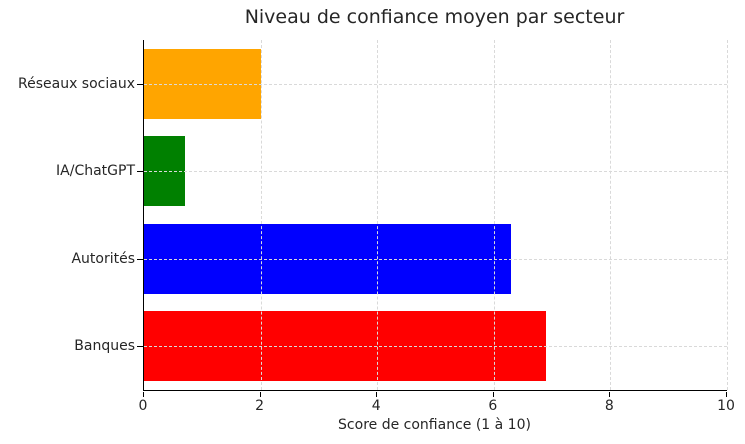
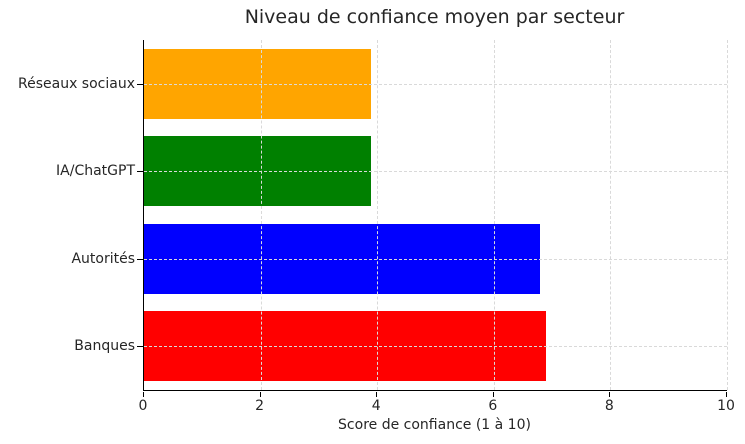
Réseaux sociaux: 2.0 -> 3.9
IA/ChatGPT: 0.7 -> 3.9
Autorités: 6.3 -> 6.8
